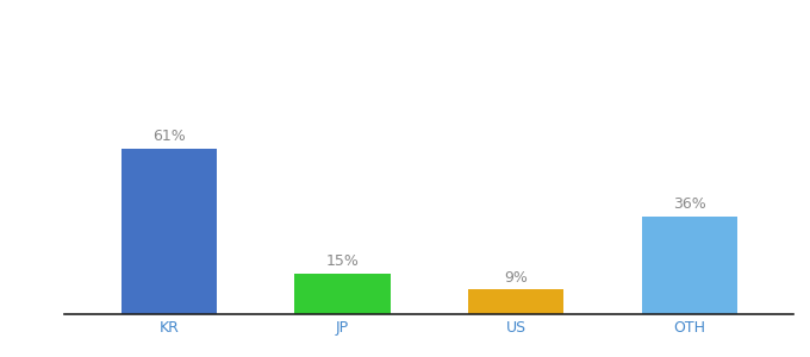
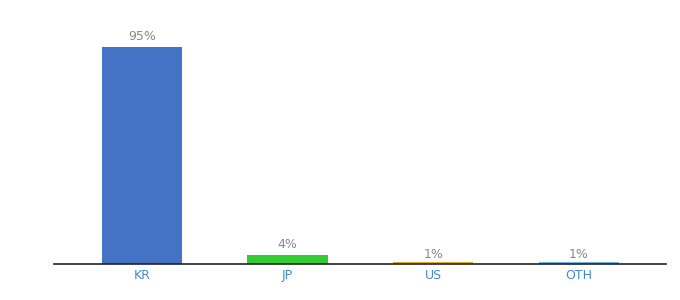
KR: 61% -> 95%
JP: 15% -> 4%
US: 9% -> 1%
OTH: 36% -> 1%
